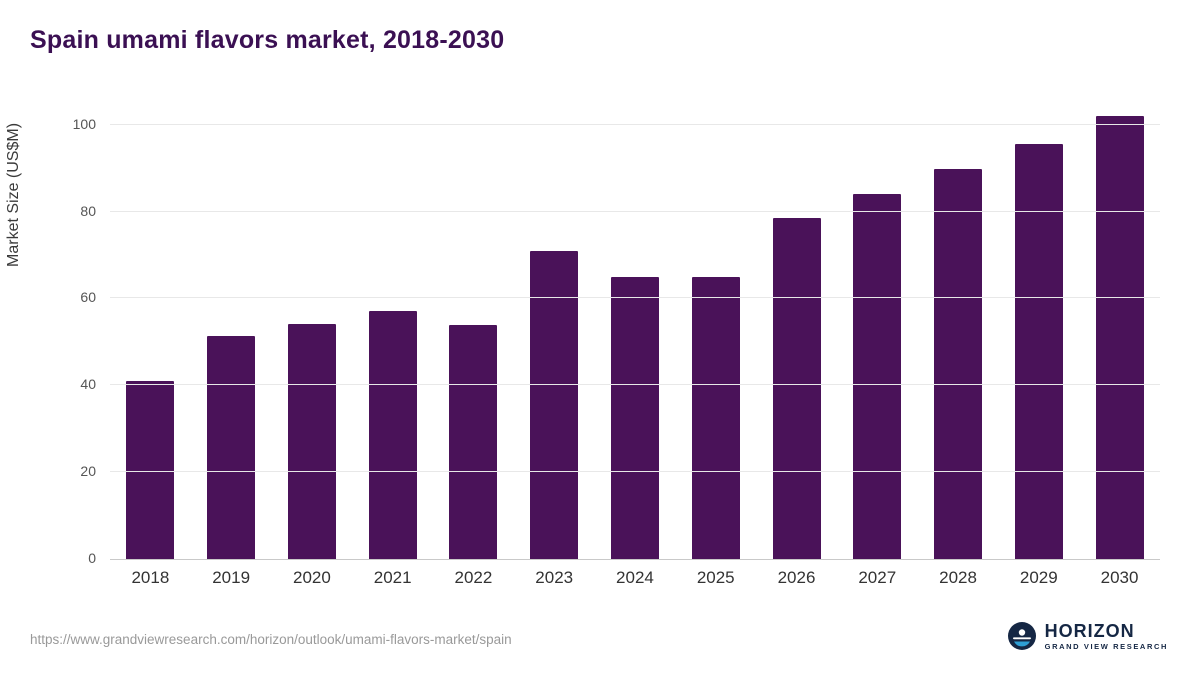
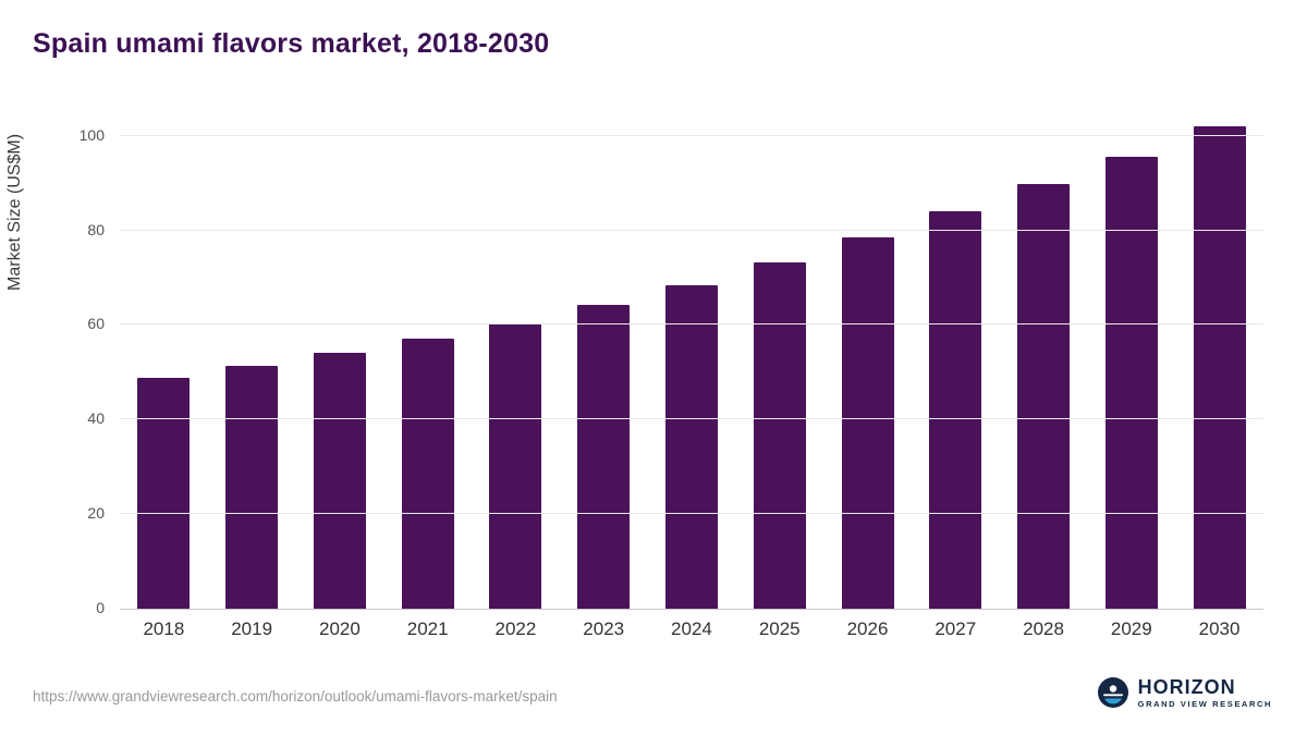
2018: 41 -> 49
2022: 54 -> 60
2023: 71 -> 64
2024: 65 -> 68
2025: 65 -> 73
